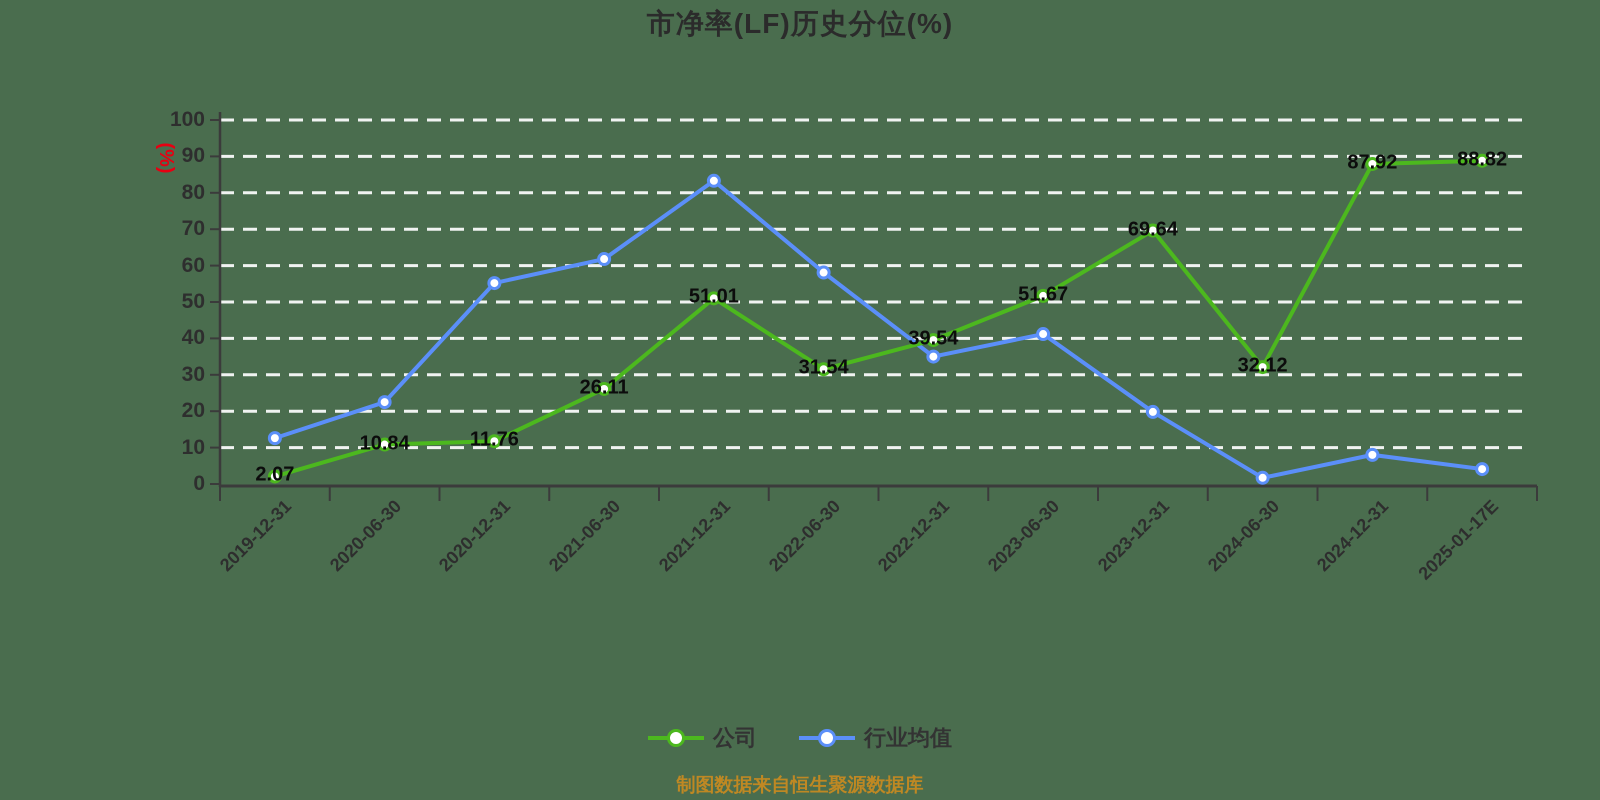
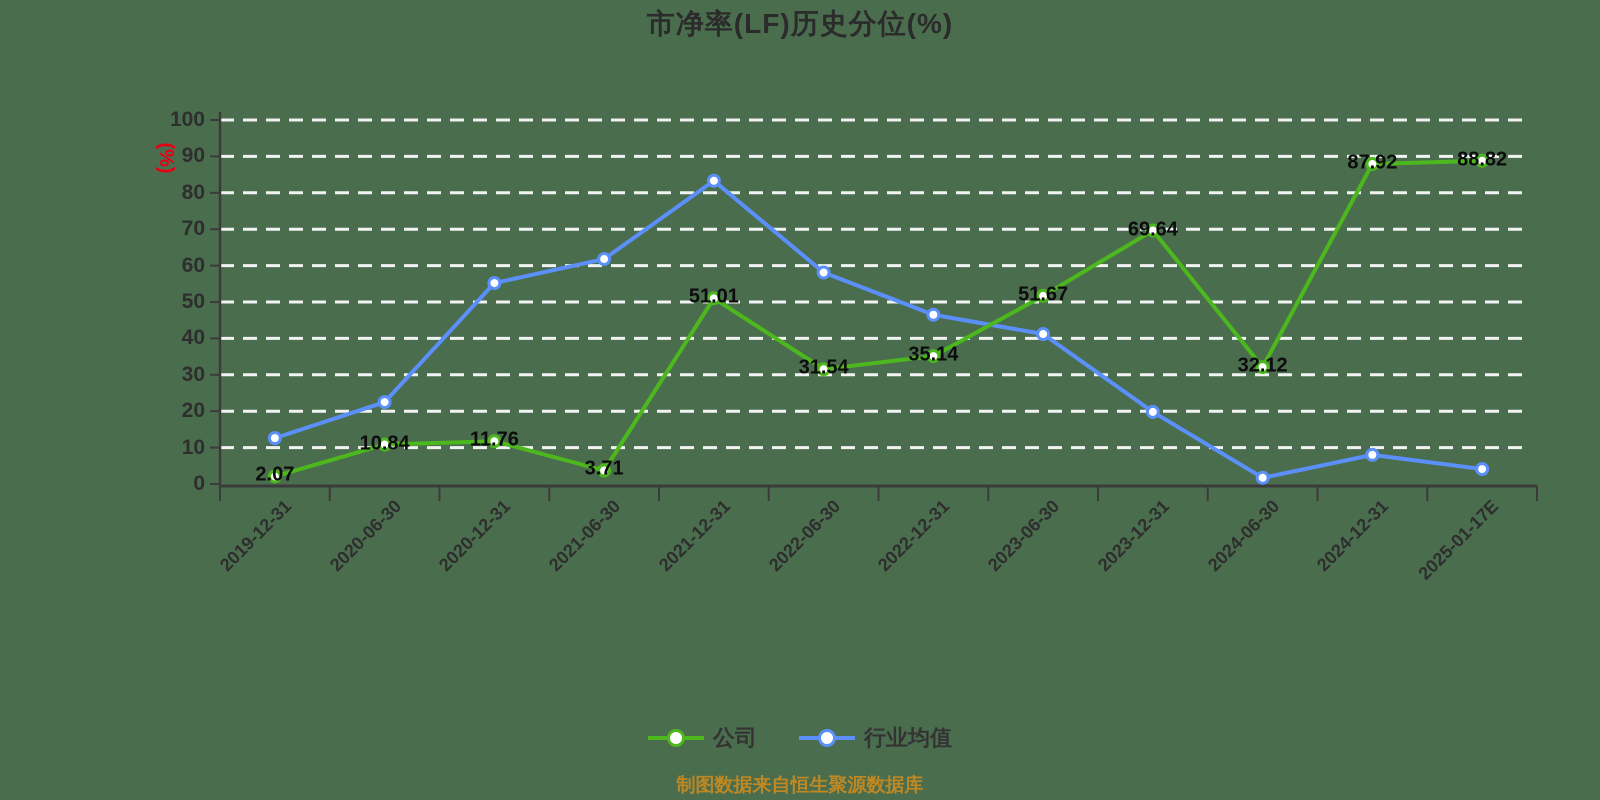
公司/2021-06-30: 26.11 -> 3.71
公司/2022-12-31: 39.54 -> 35.14
行业均值/2022-12-31: 35 -> 46
